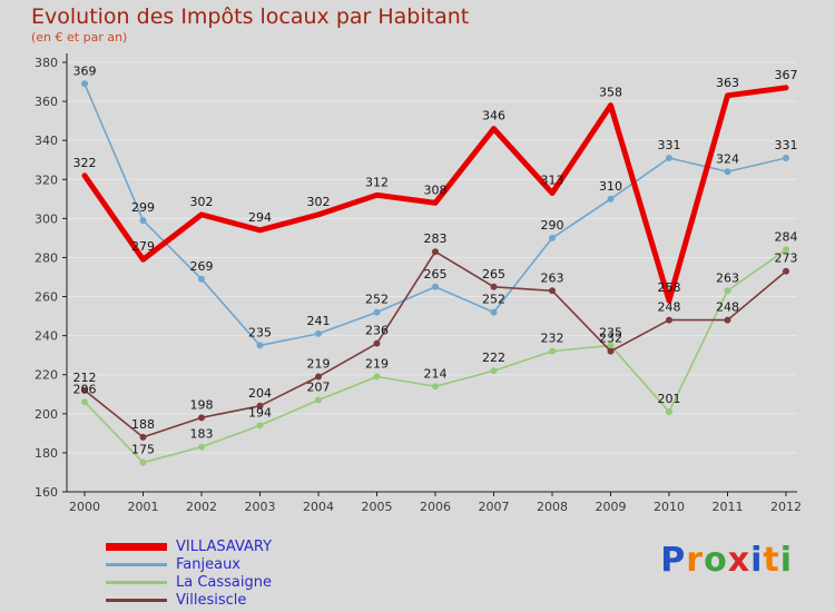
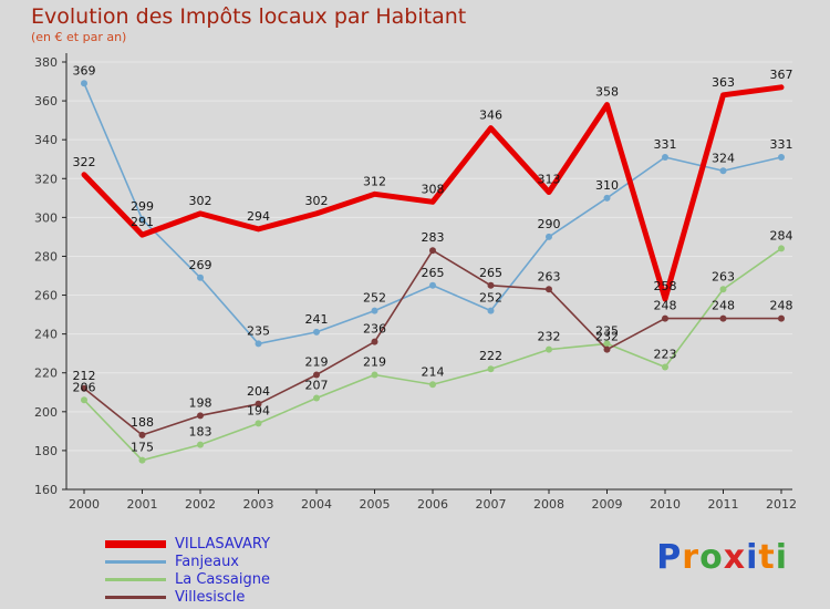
VILLASAVARY/2001: 279 -> 291
La Cassaigne/2010: 201 -> 223
Villesiscle/2012: 273 -> 248
